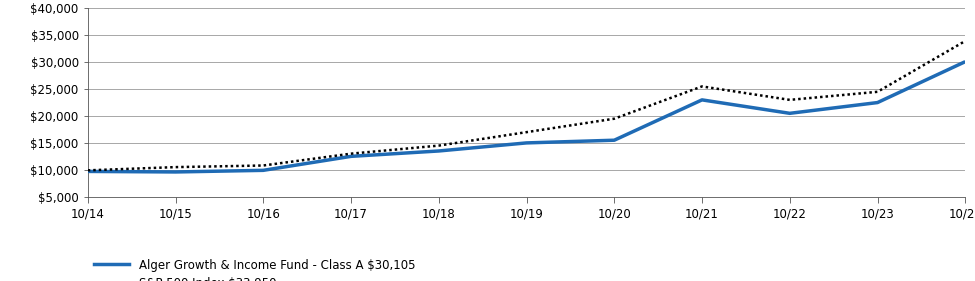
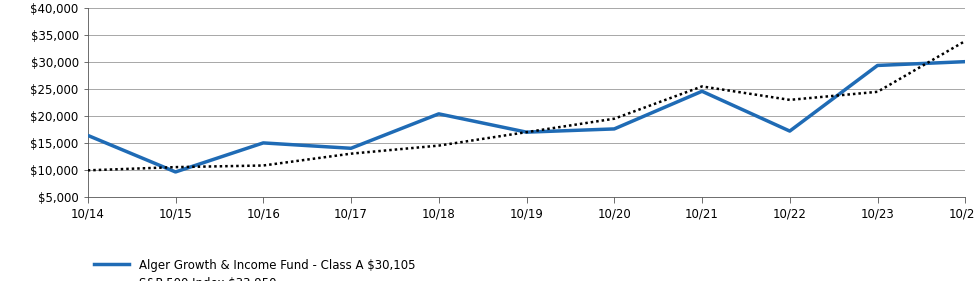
Alger Growth & Income Fund - Class A $30,105/10/14: $9,700 -> $16,400
Alger Growth & Income Fund - Class A $30,105/10/16: $9,900 -> $15,000
Alger Growth & Income Fund - Class A $30,105/10/17: $12,500 -> $14,000
Alger Growth & Income Fund - Class A $30,105/10/18: $13,500 -> $20,400
Alger Growth & Income Fund - Class A $30,105/10/19: $15,000 -> $17,000
Alger Growth & Income Fund - Class A $30,105/10/20: $15,500 -> $17,600
Alger Growth & Income Fund - Class A $30,105/10/21: $23,000 -> $24,600
Alger Growth & Income Fund - Class A $30,105/10/22: $20,500 -> $17,200
Alger Growth & Income Fund - Class A $30,105/10/23: $22,500 -> $29,400
